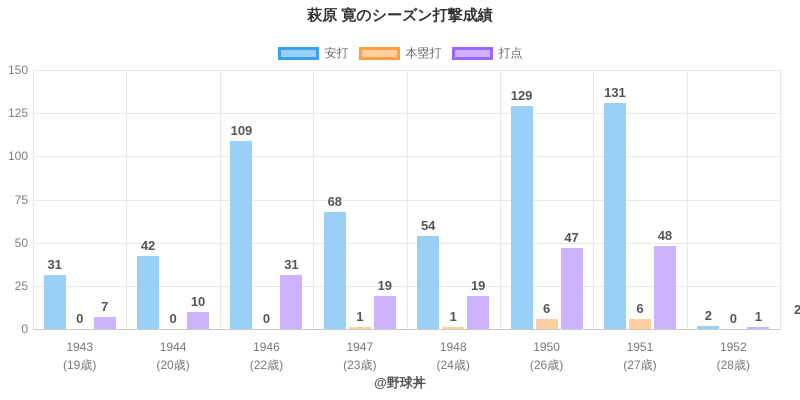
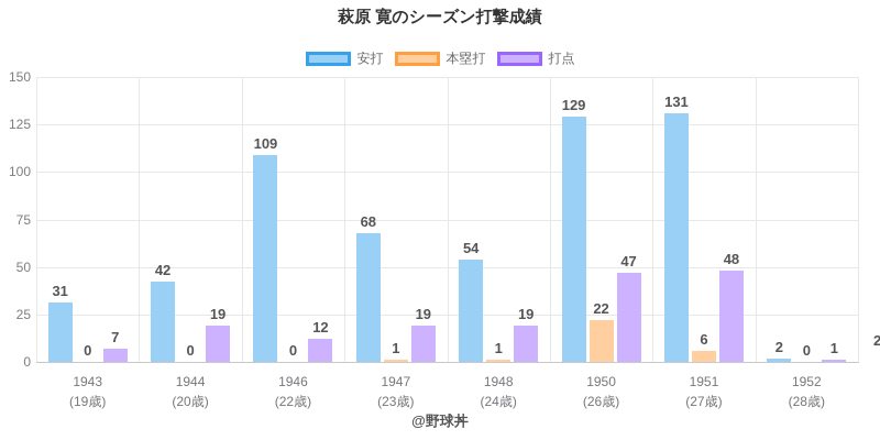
打点/1944: 10 -> 19
打点/1946: 31 -> 12
本塁打/1950: 6 -> 22
